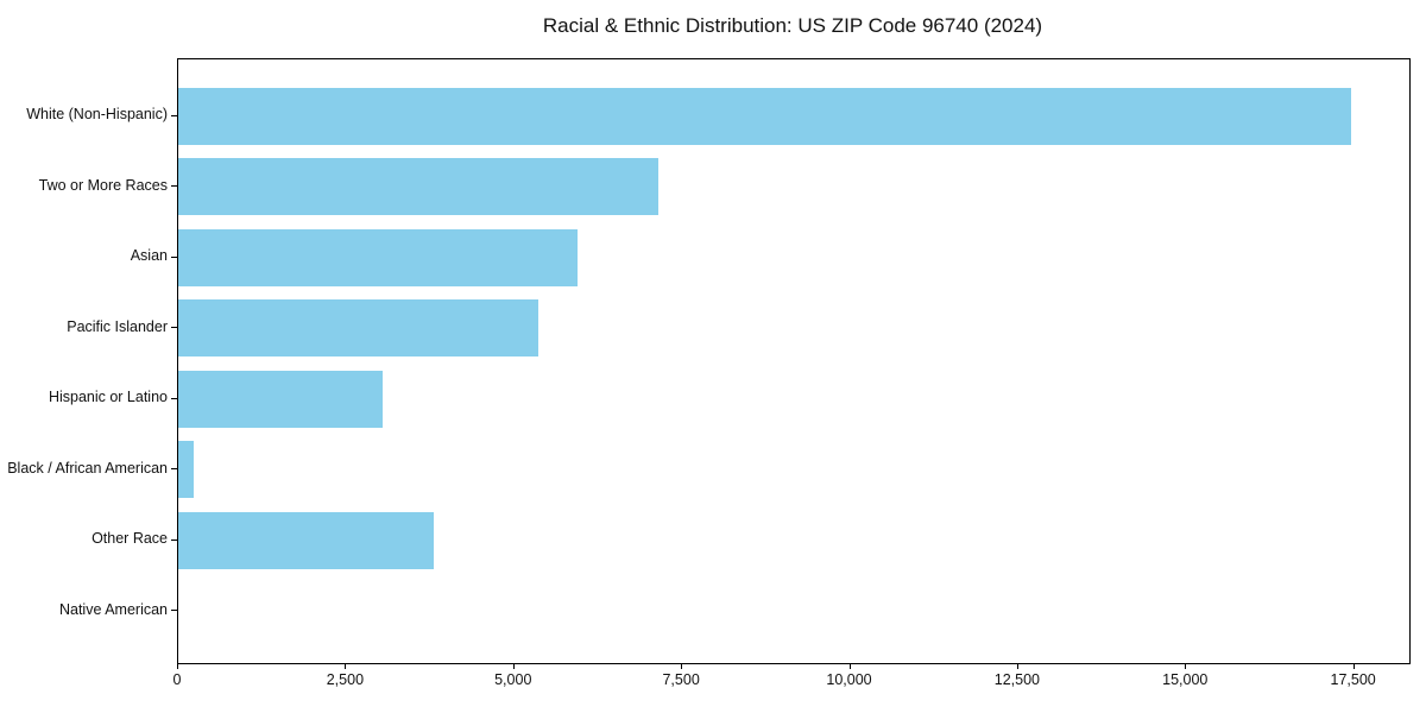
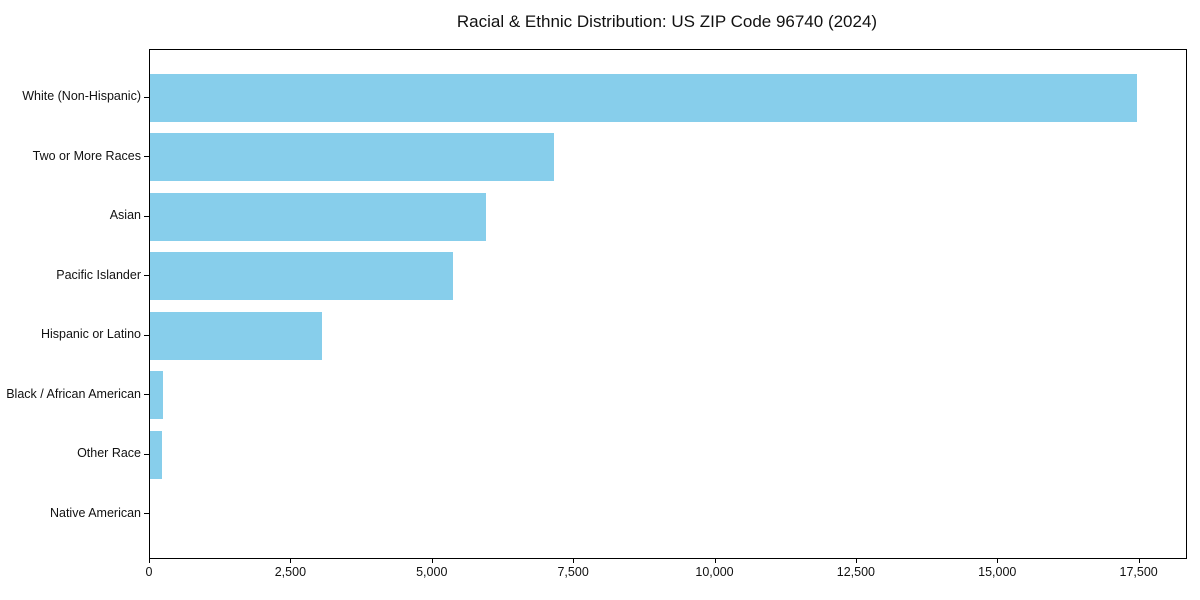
Other Race: 3800 -> 200
